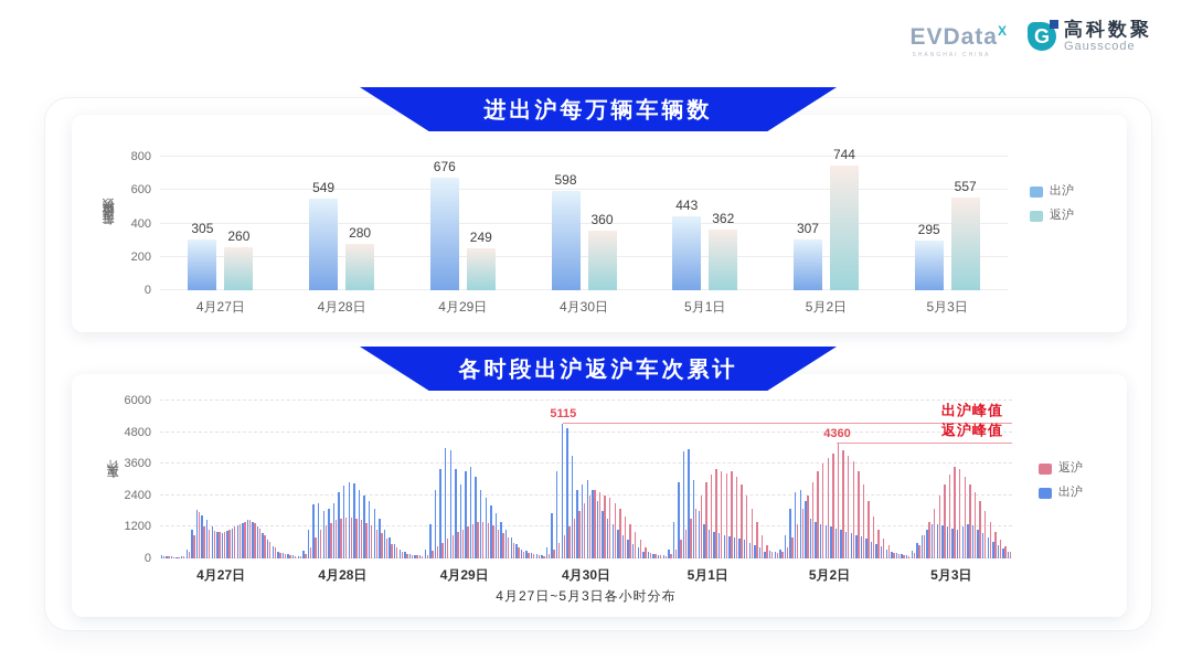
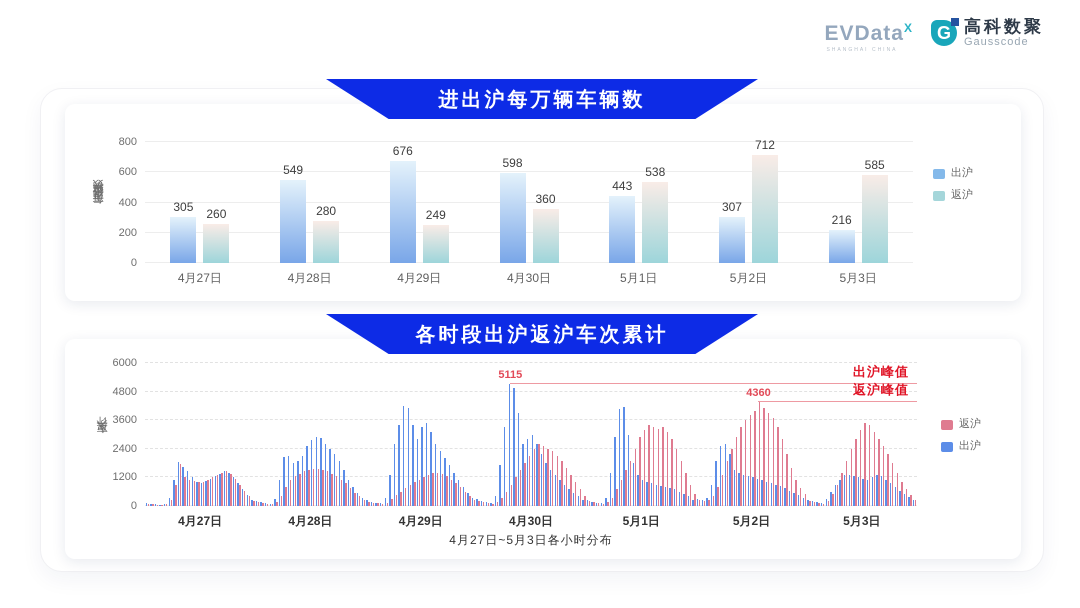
进出沪每万辆车辆数/返沪/5月1日: 362 -> 538
进出沪每万辆车辆数/返沪/5月2日: 744 -> 712
进出沪每万辆车辆数/出沪/5月3日: 295 -> 216
进出沪每万辆车辆数/返沪/5月3日: 557 -> 585
